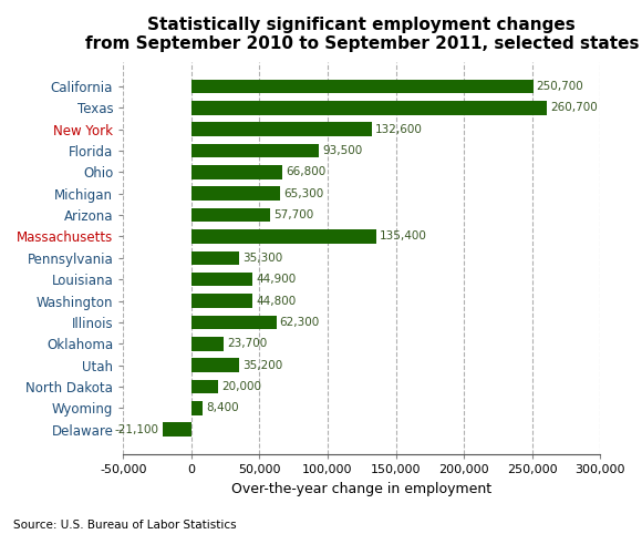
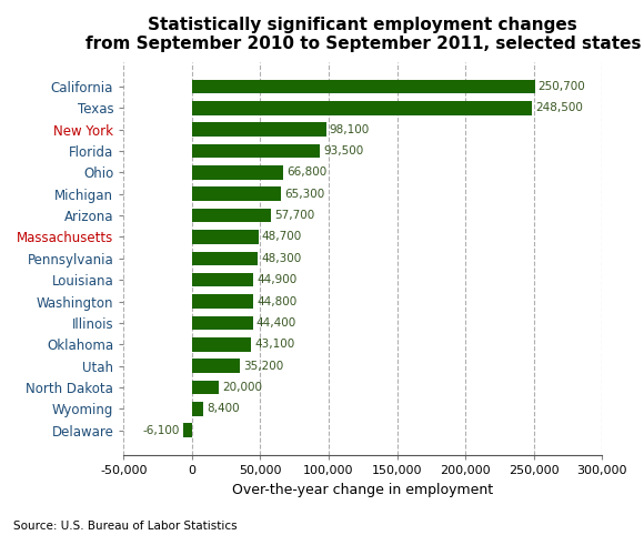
Texas: 260,700 -> 248,500
New York: 132,600 -> 98,100
Massachusetts: 135,400 -> 48,700
Pennsylvania: 35,300 -> 48,300
Illinois: 62,300 -> 44,400
Oklahoma: 23,700 -> 43,100
Delaware: -21,100 -> -6,100
